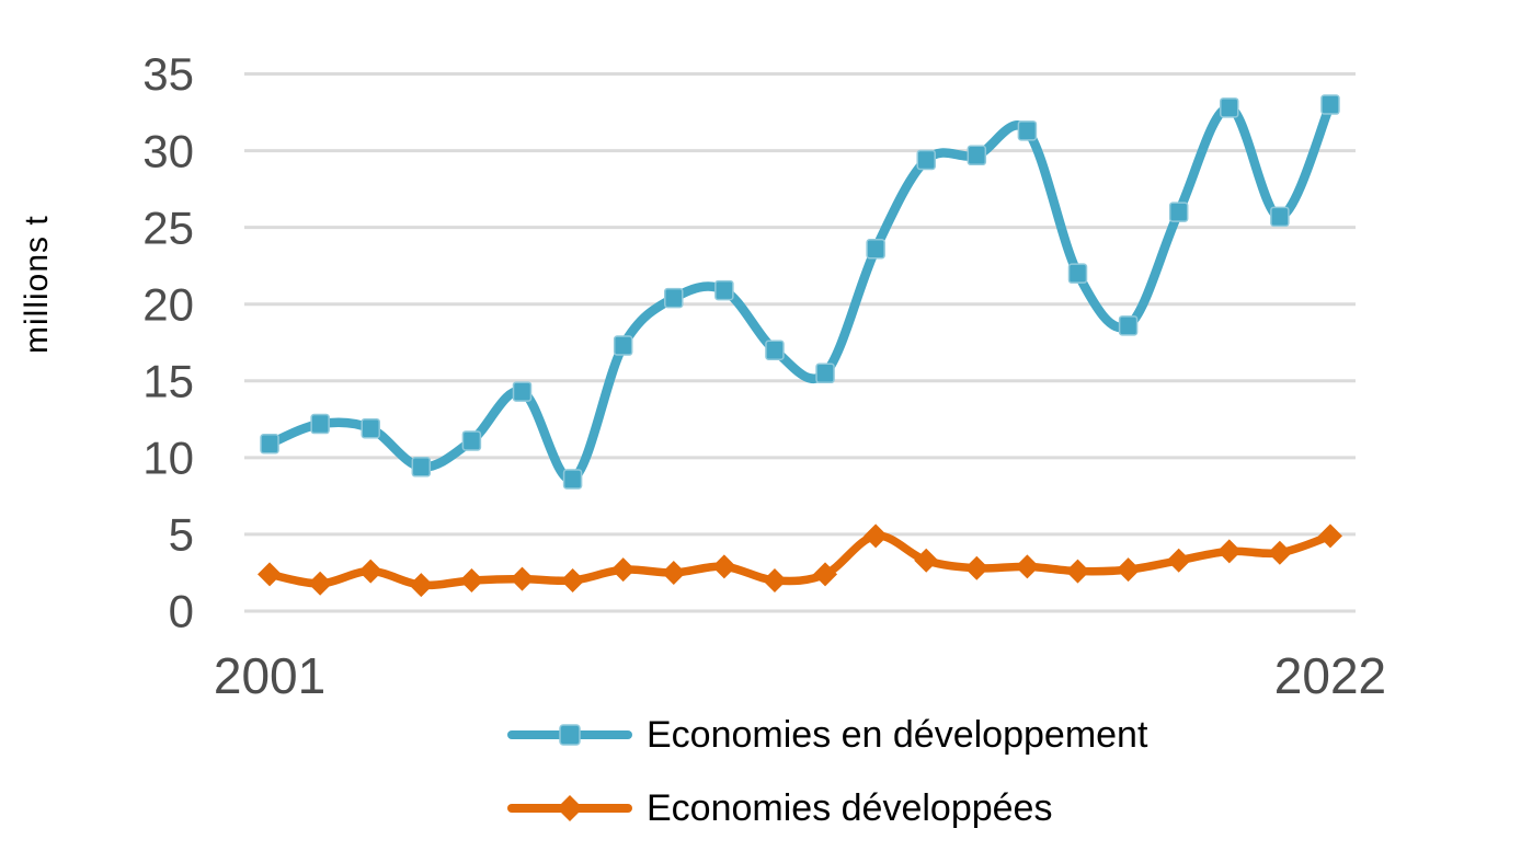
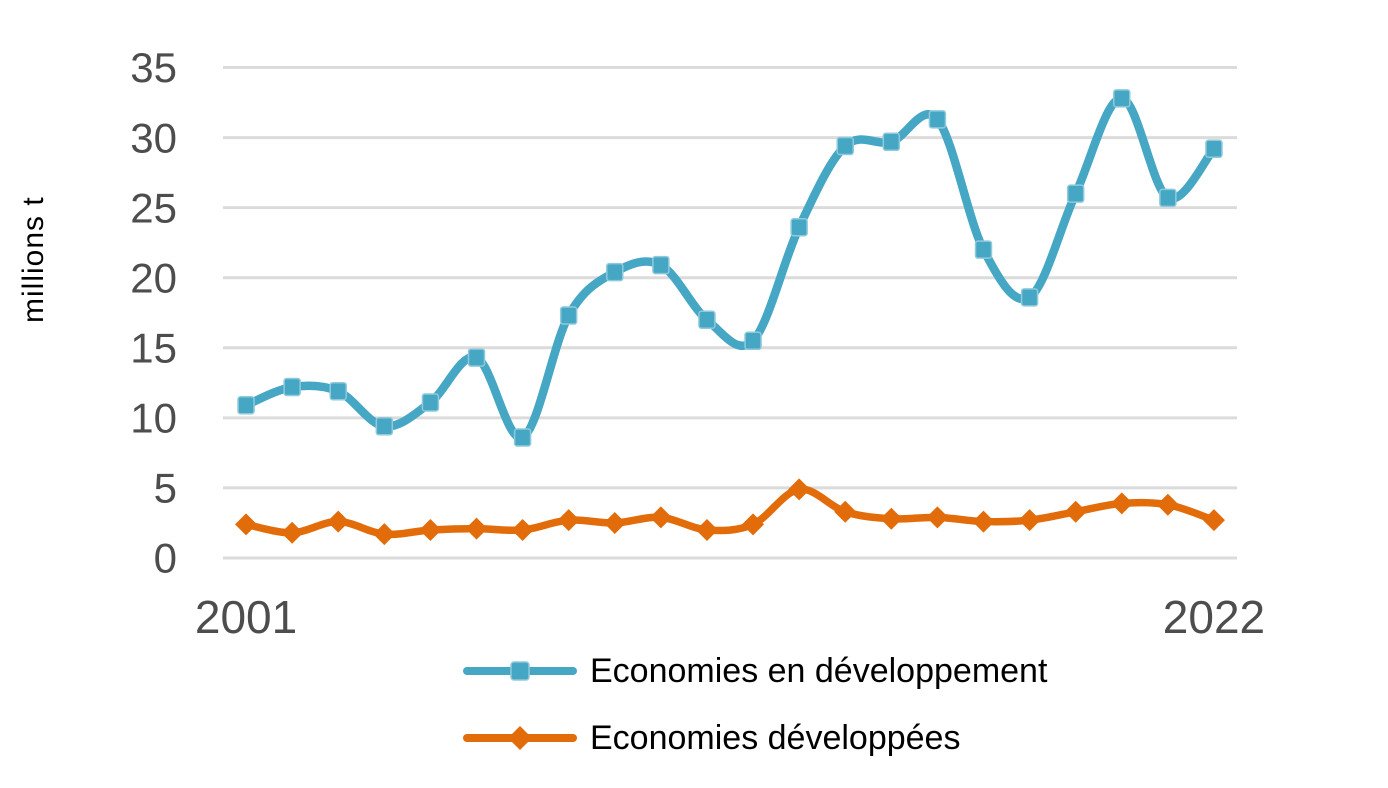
Economies en développement/2022: 33.0 -> 29.2
Economies développées/2022: 4.9 -> 2.7
